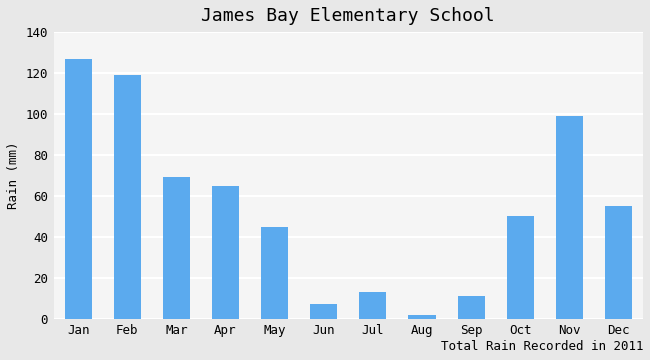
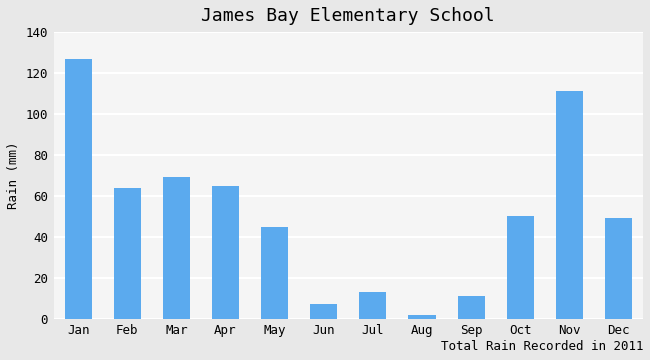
Feb: 119 -> 64
Nov: 99 -> 111
Dec: 55 -> 49
